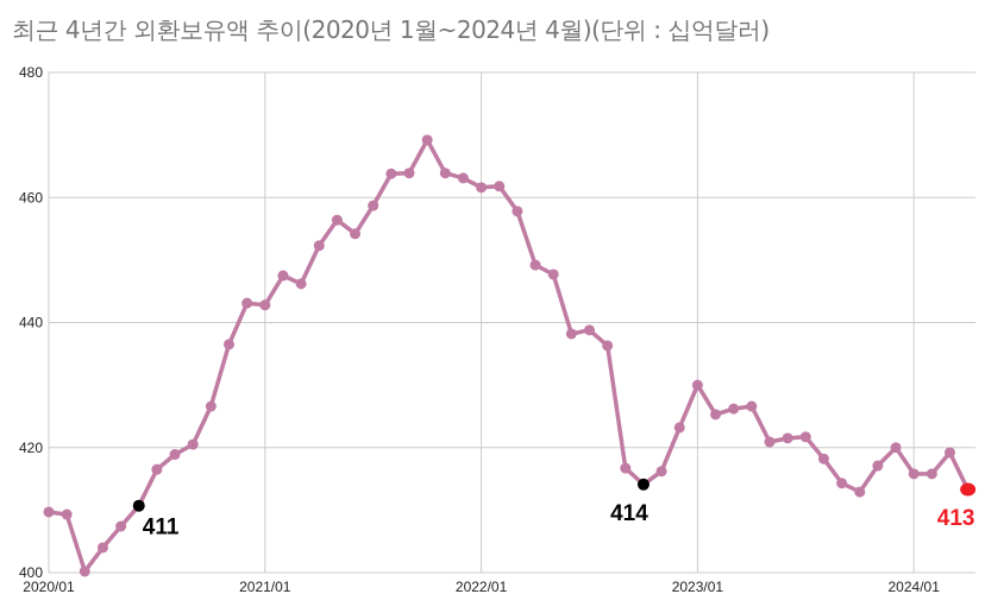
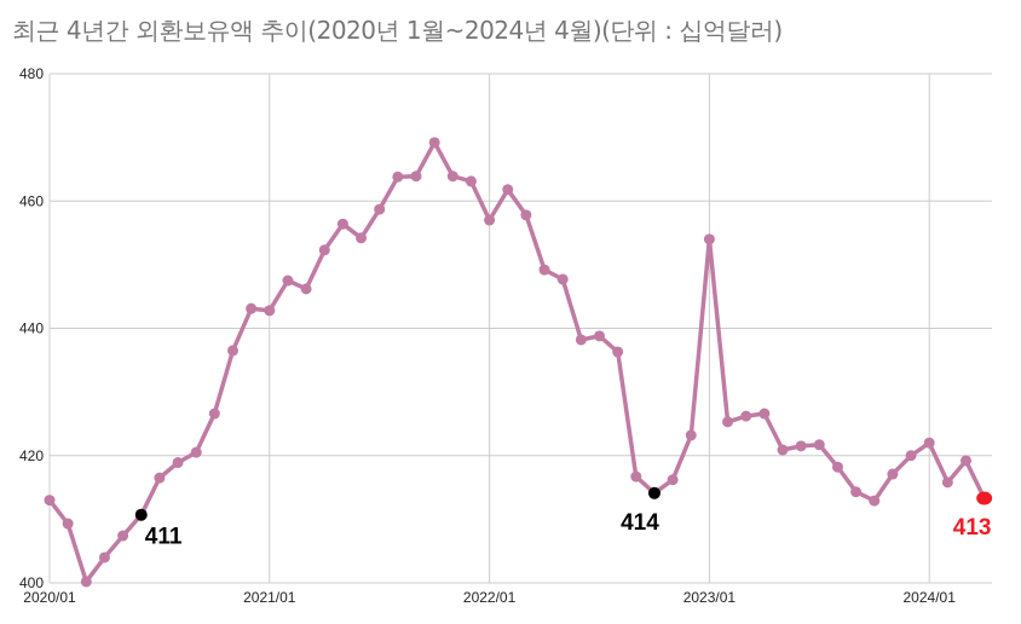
2020/01: 410 -> 413
2022/01: 462 -> 457
2023/01: 430 -> 454
2024/01: 416 -> 422
